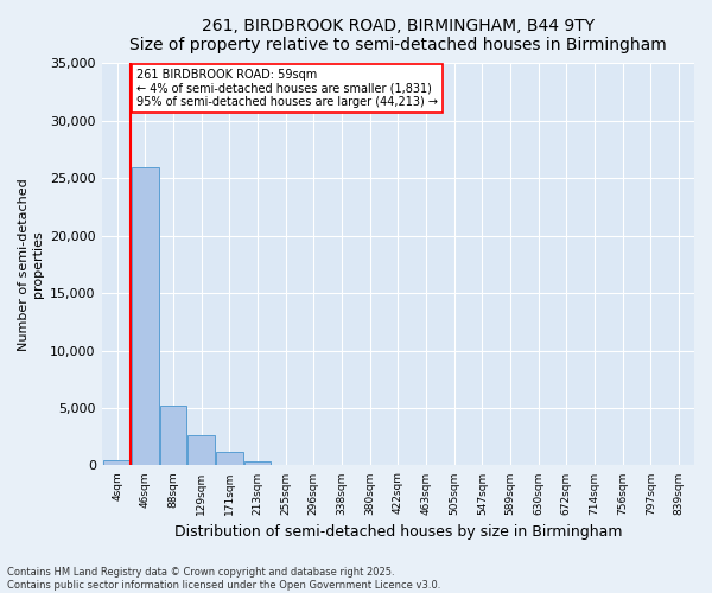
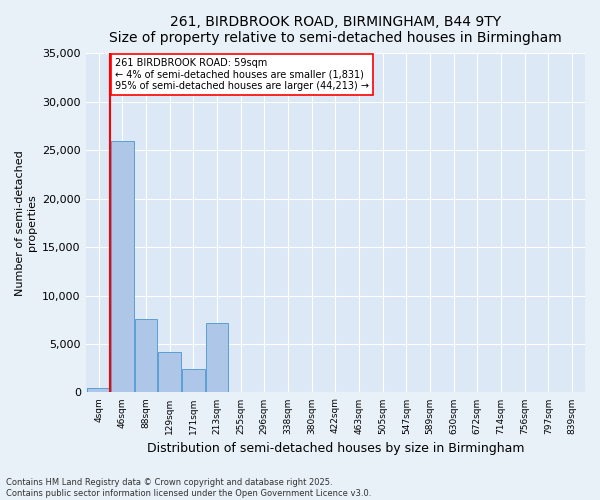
88sqm: 5,200 -> 7,600
129sqm: 2,600 -> 4,200
171sqm: 1,200 -> 2,400
213sqm: 400 -> 7,200
